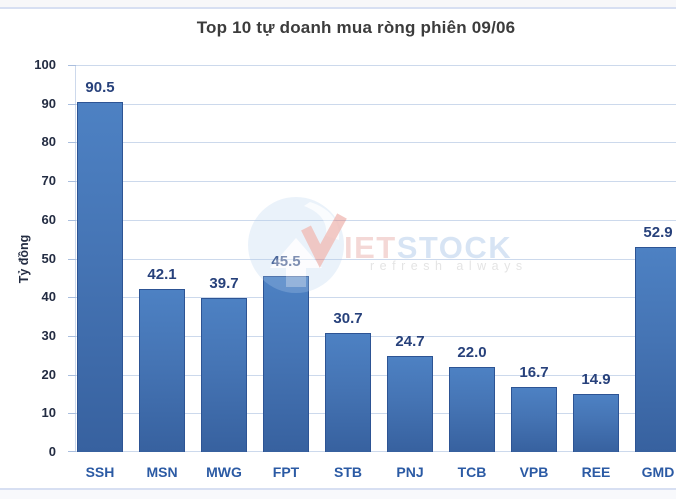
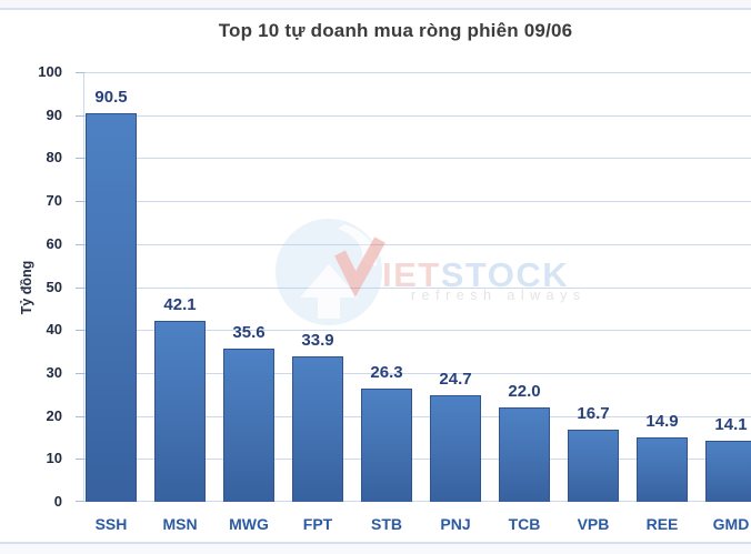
MWG: 39.7 -> 35.6
FPT: 45.5 -> 33.9
STB: 30.7 -> 26.3
GMD: 52.9 -> 14.1
